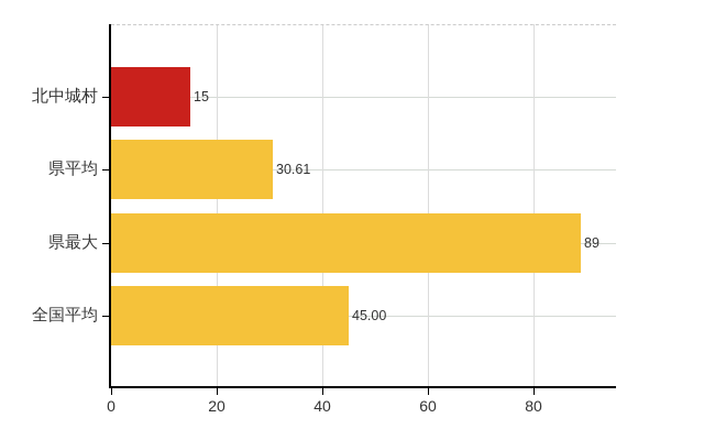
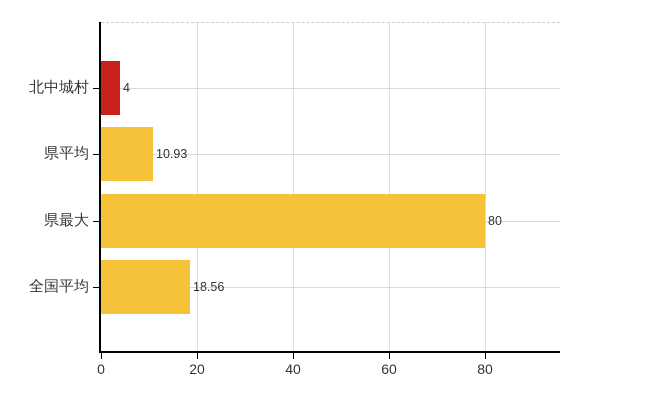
北中城村: 15 -> 4
県平均: 30.61 -> 10.93
県最大: 89 -> 80
全国平均: 45.00 -> 18.56
